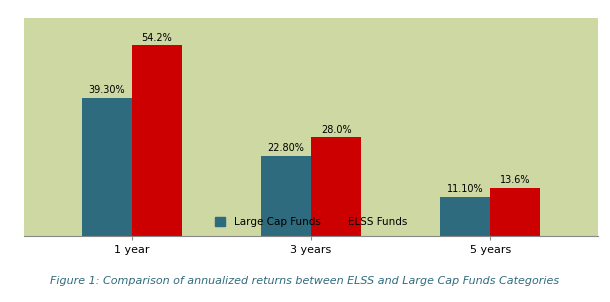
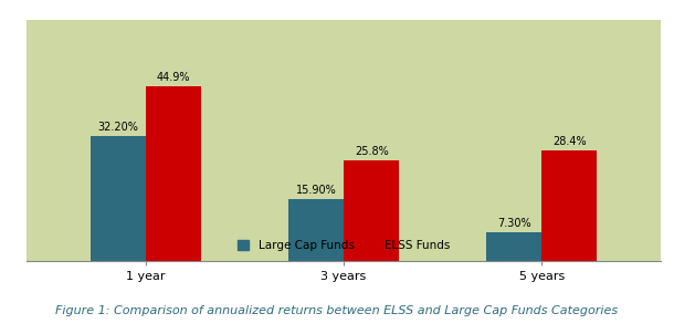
Large Cap Funds/1 year: 39.30% -> 32.20%
ELSS Funds/1 year: 54.2% -> 44.9%
Large Cap Funds/3 years: 22.80% -> 15.90%
ELSS Funds/3 years: 28.0% -> 25.8%
Large Cap Funds/5 years: 11.10% -> 7.30%
ELSS Funds/5 years: 13.6% -> 28.4%
